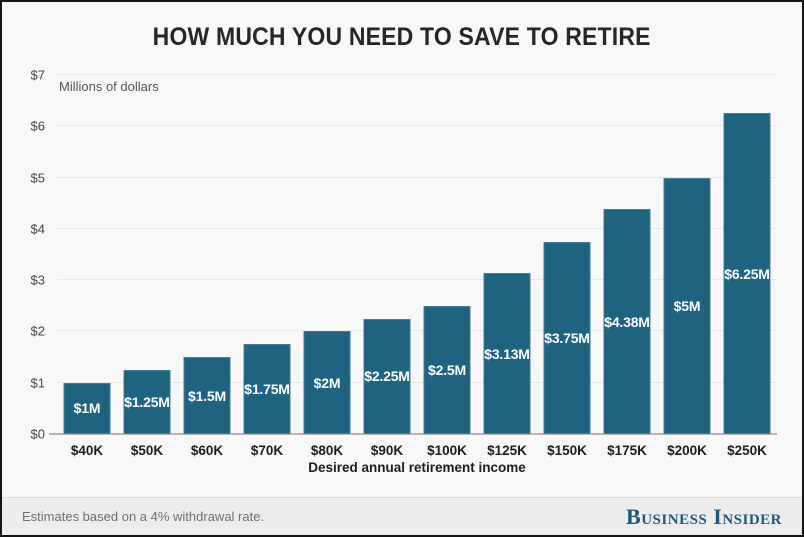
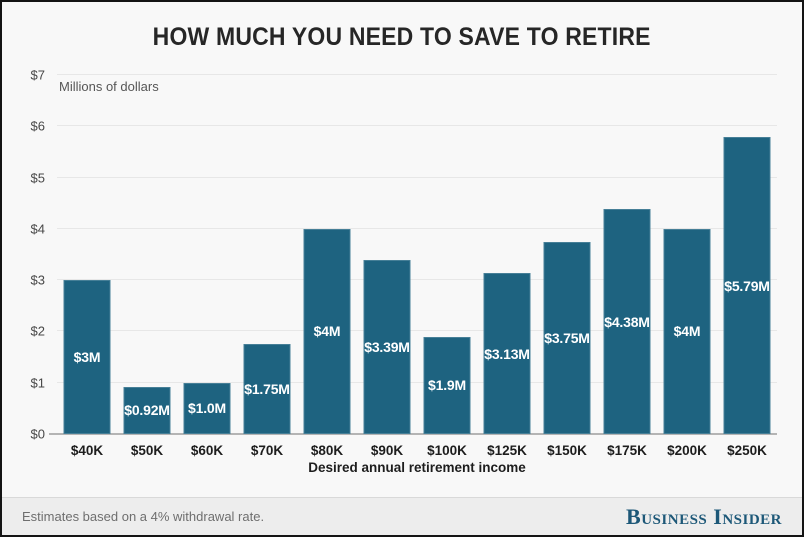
$40K: $1M -> $3M
$50K: $1.25M -> $0.92M
$60K: $1.5M -> $1.0M
$80K: $2M -> $4M
$90K: $2.25M -> $3.39M
$100K: $2.5M -> $1.9M
$200K: $5M -> $4M
$250K: $6.25M -> $5.79M
